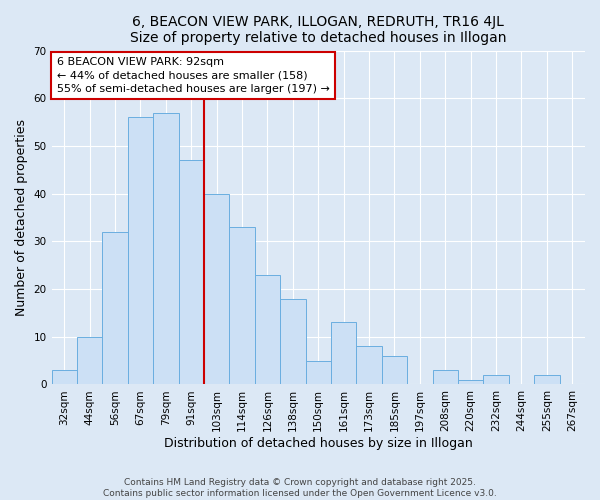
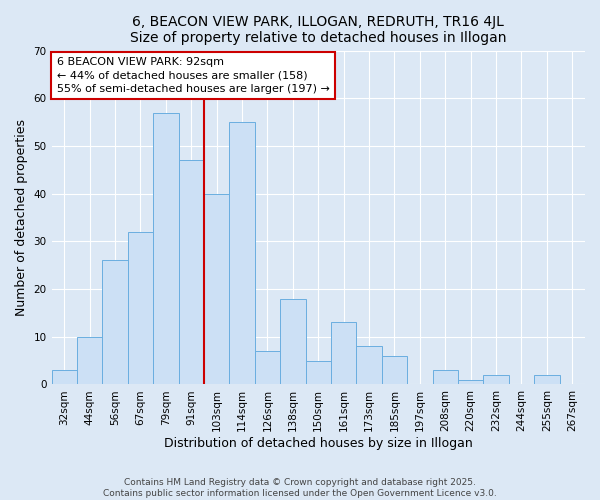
56sqm: 32 -> 26
67sqm: 56 -> 32
114sqm: 33 -> 55
126sqm: 23 -> 7
